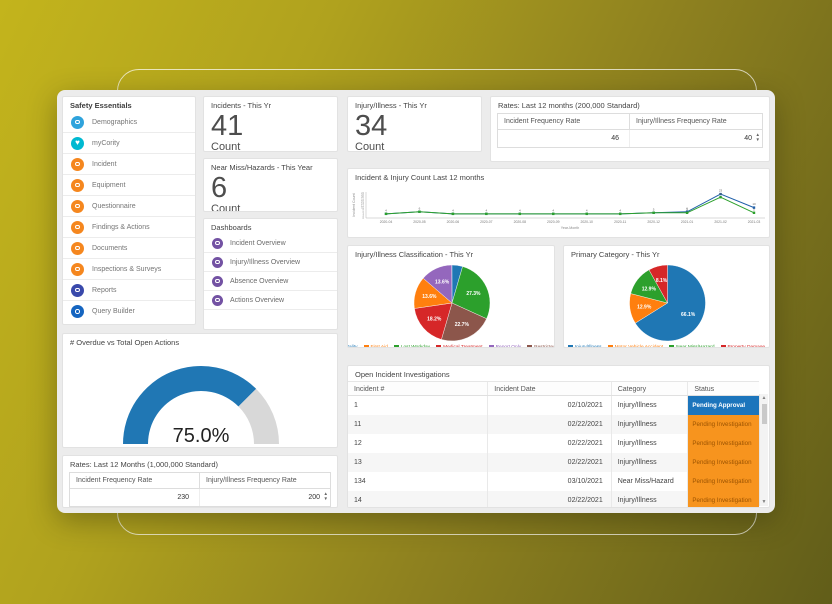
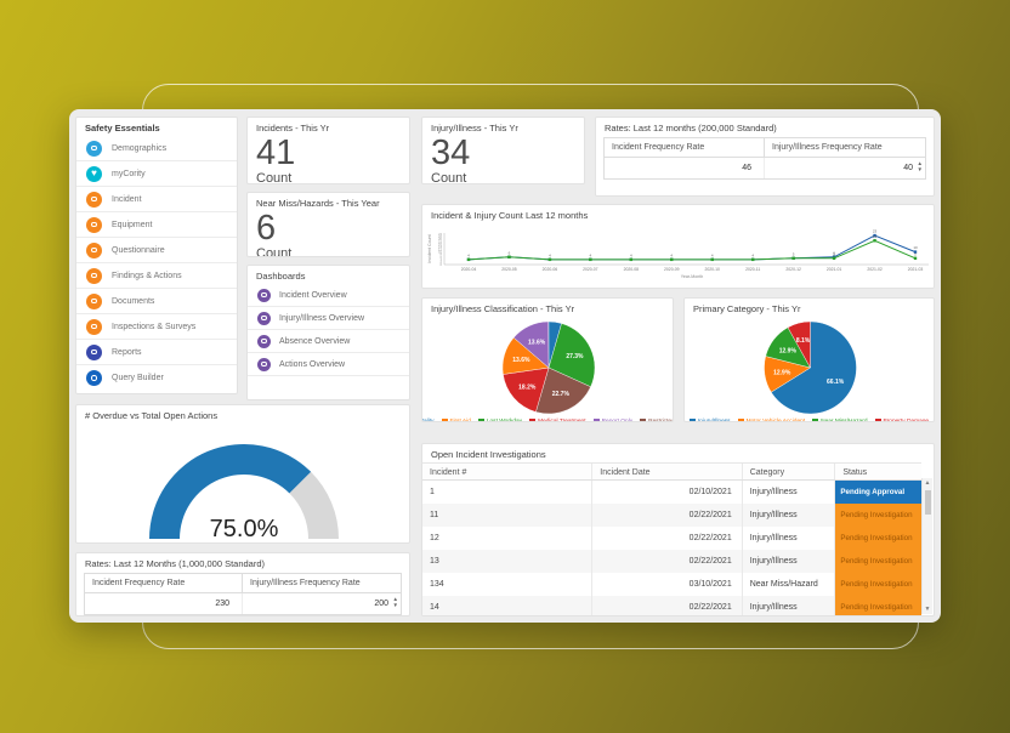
Incident & Injury Count Last 12 months/Injury Count/2021-02: 20 -> 19
